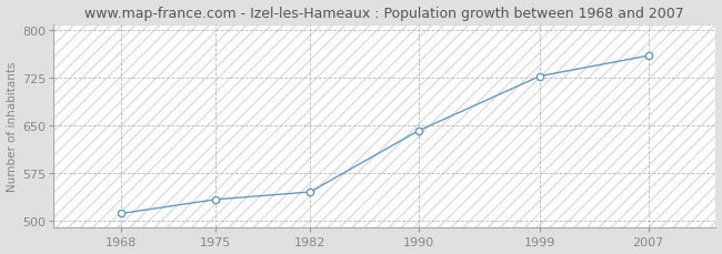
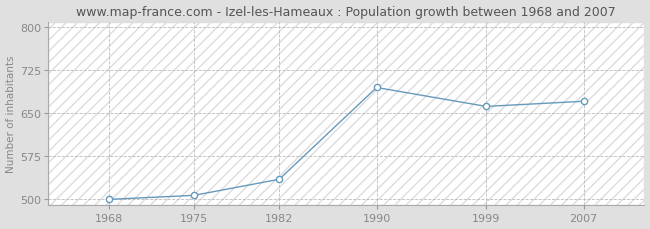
1968: 512 -> 500
1975: 534 -> 507
1982: 546 -> 535
1990: 642 -> 695
1999: 728 -> 662
2007: 760 -> 671
